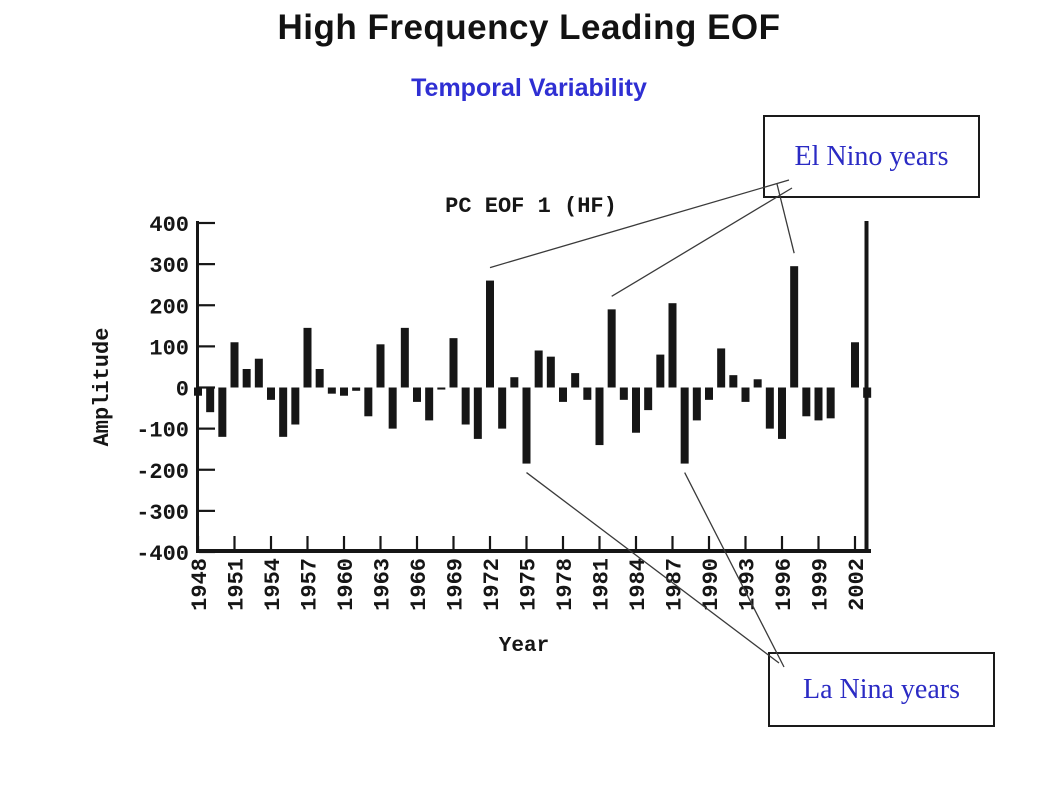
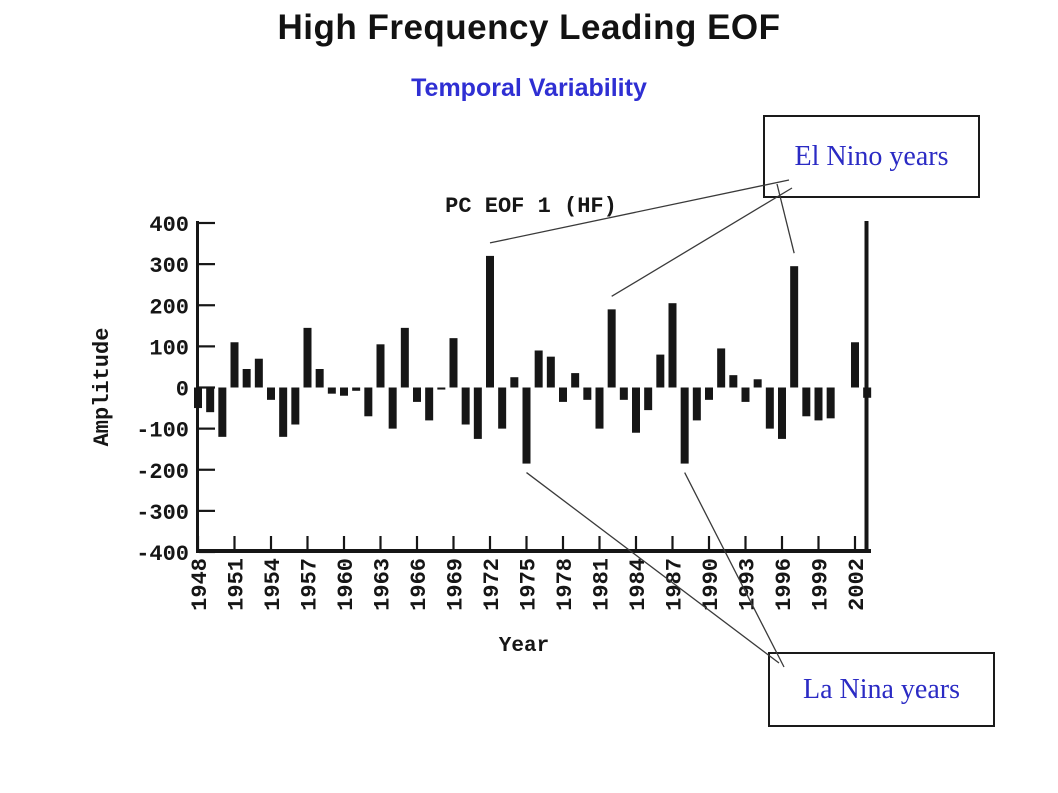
1948: -20 -> -50
1972: 260 -> 320
1981: -140 -> -100
